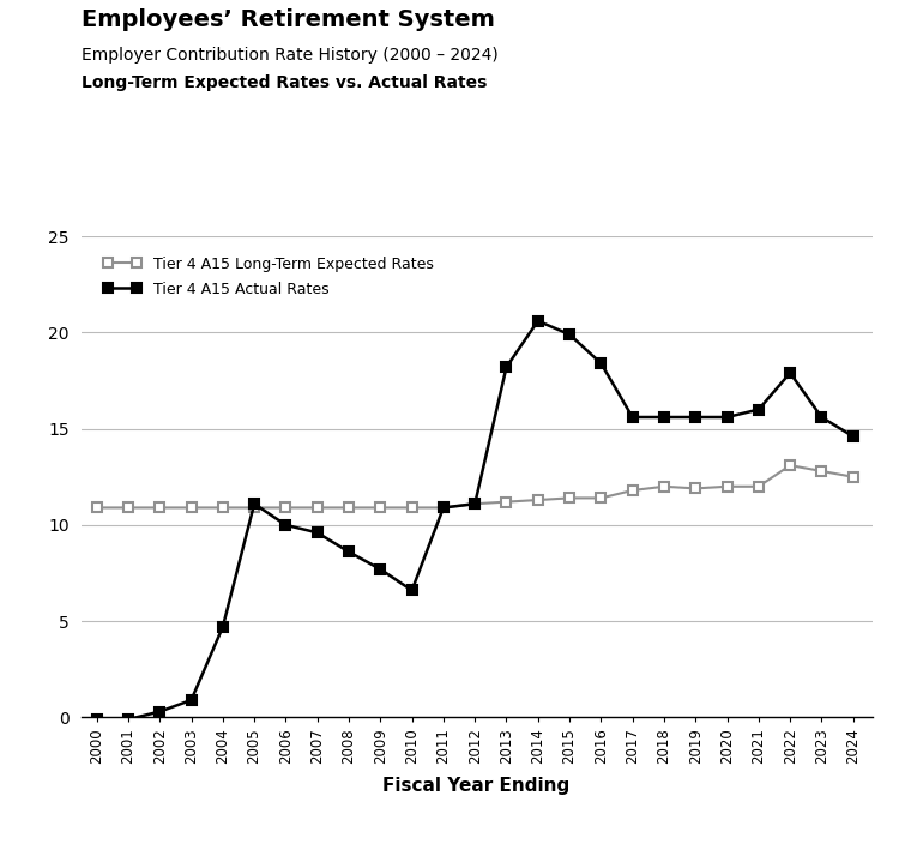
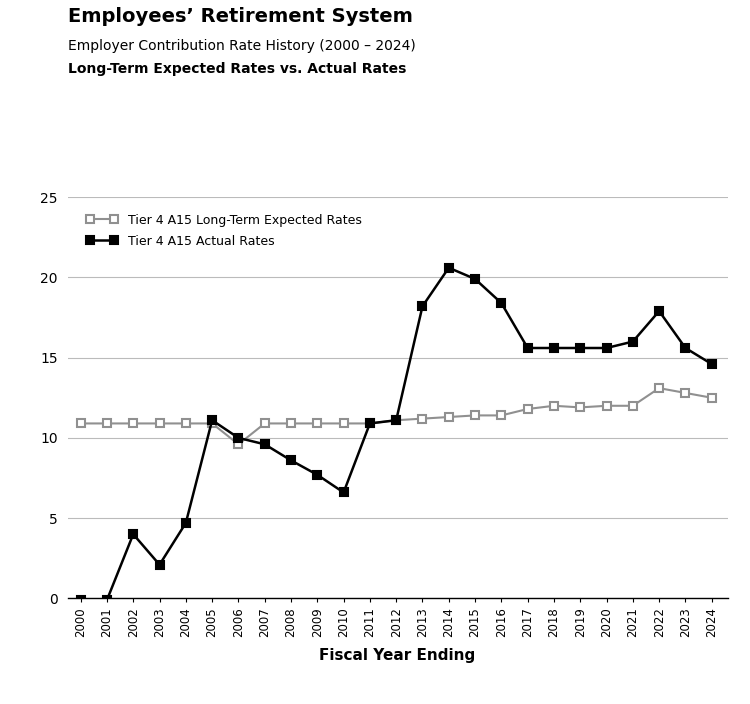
Tier 4 A15 Actual Rates/2002: 0.3 -> 4.0
Tier 4 A15 Actual Rates/2003: 0.9 -> 2.1
Tier 4 A15 Long-Term Expected Rates/2006: 10.9 -> 9.6
